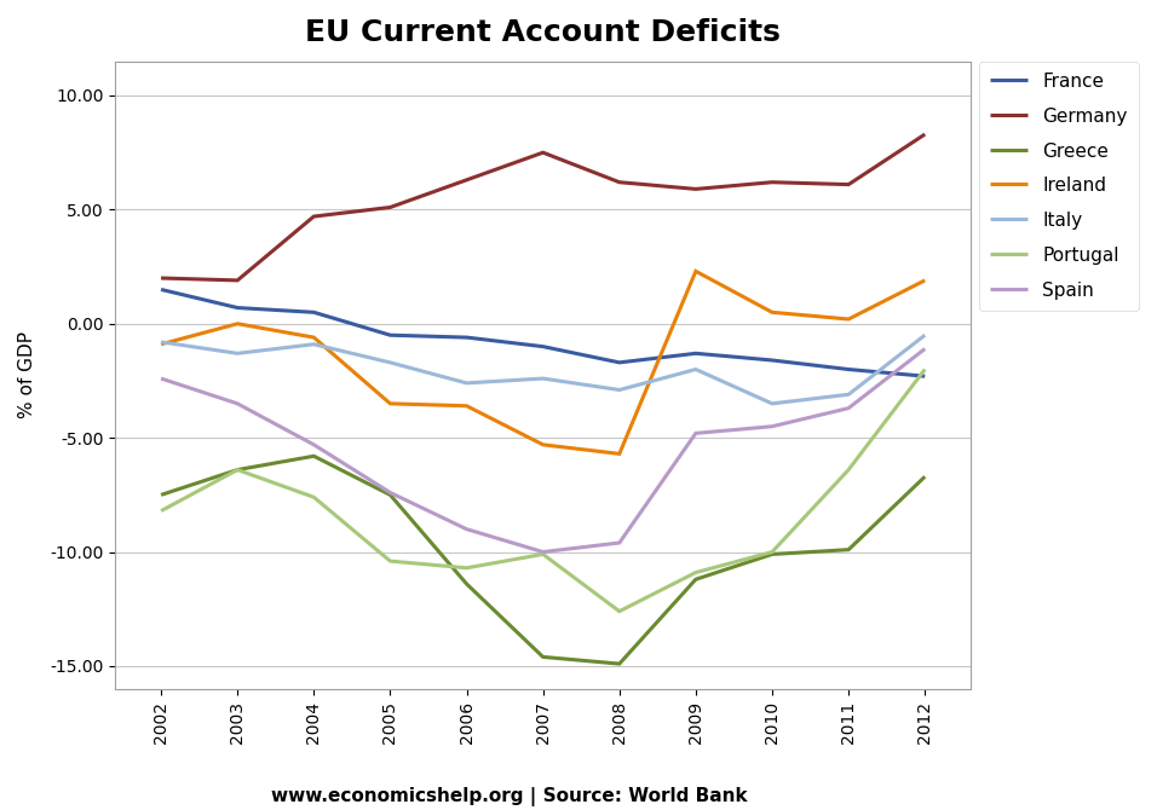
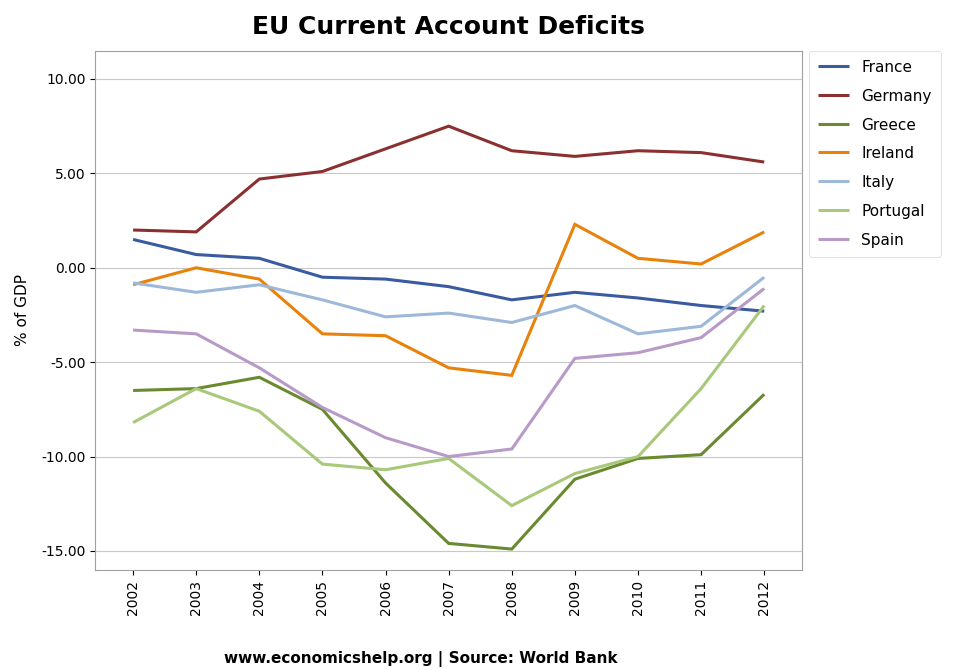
Greece/2002: -7.5 -> -6.5
Spain/2002: -2.4 -> -3.3
Germany/2012: 8.3 -> 5.6
